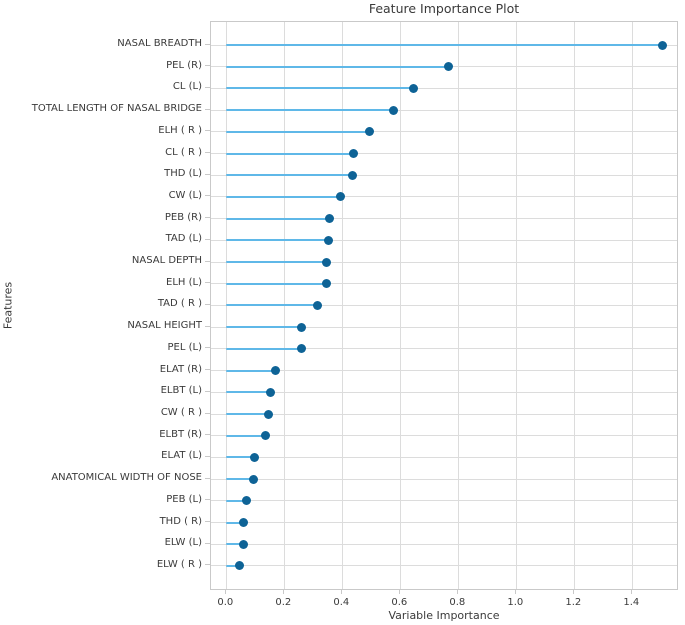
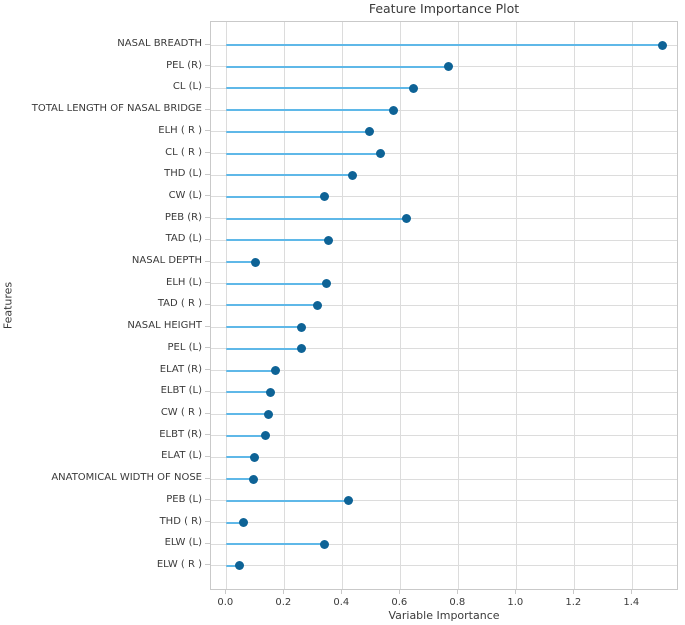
CL ( R ): 0.44 -> 0.53
CW (L): 0.39 -> 0.34
PEB (R): 0.35 -> 0.62
NASAL DEPTH: 0.35 -> 0.10
PEB (L): 0.07 -> 0.42
ELW (L): 0.06 -> 0.34
